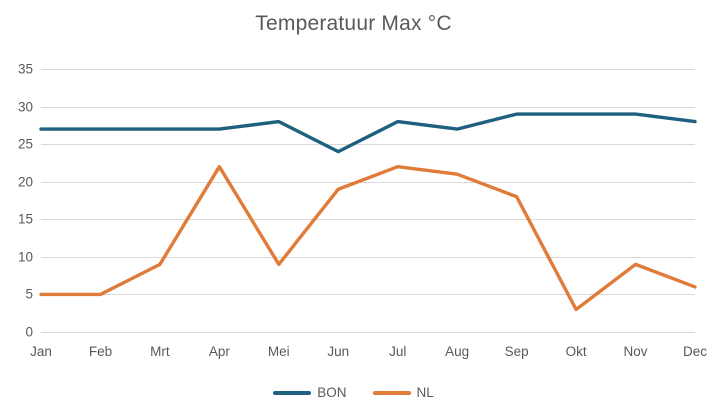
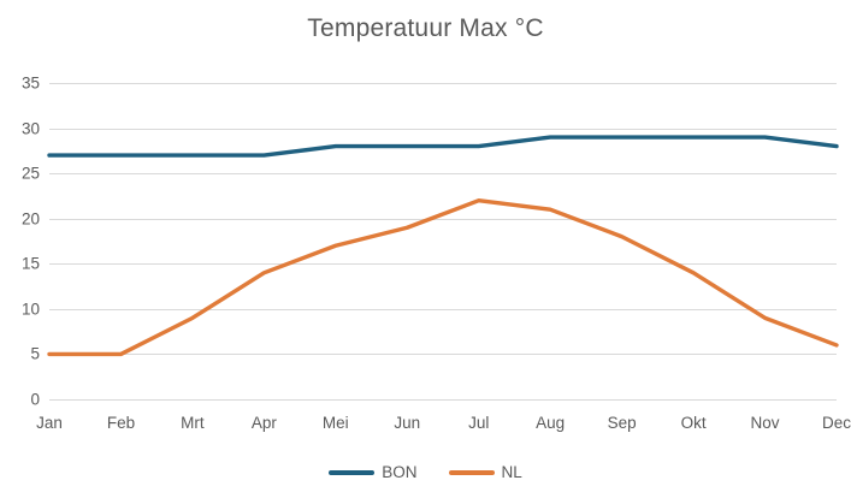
NL/Apr: 22 -> 14
NL/Mei: 9 -> 17
BON/Jun: 24 -> 28
BON/Aug: 27 -> 29
NL/Okt: 3 -> 14
